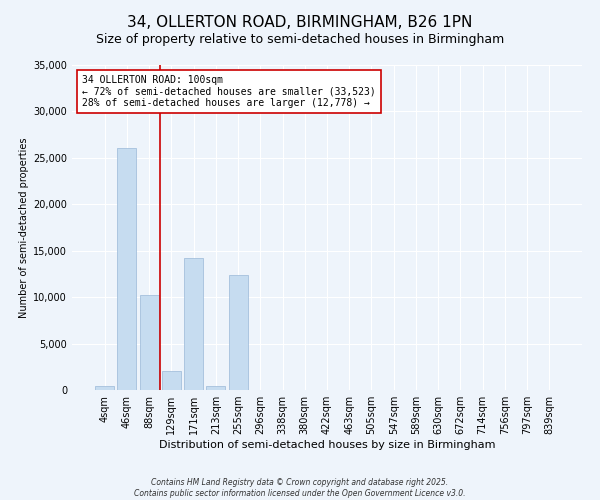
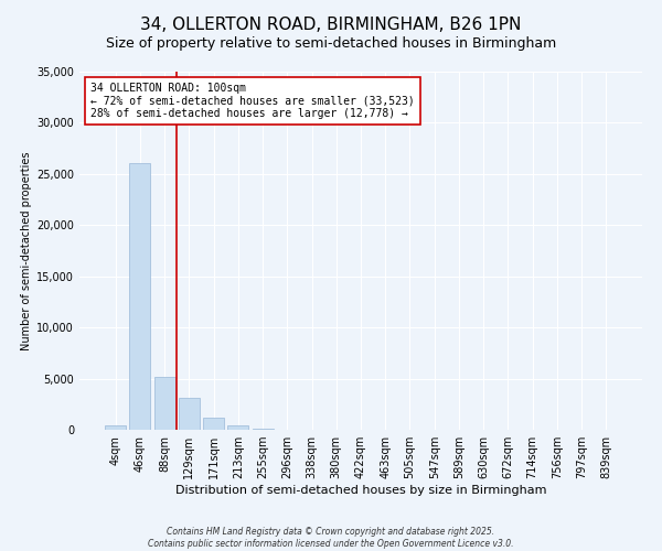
88sqm: 10,200 -> 5,200
129sqm: 2,000 -> 3,100
171sqm: 14,200 -> 1,200
255sqm: 12,400 -> 100
